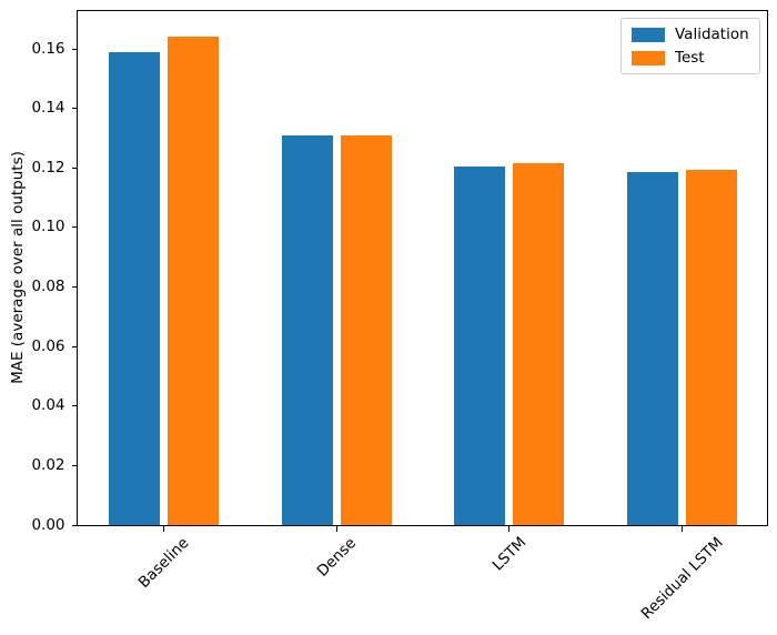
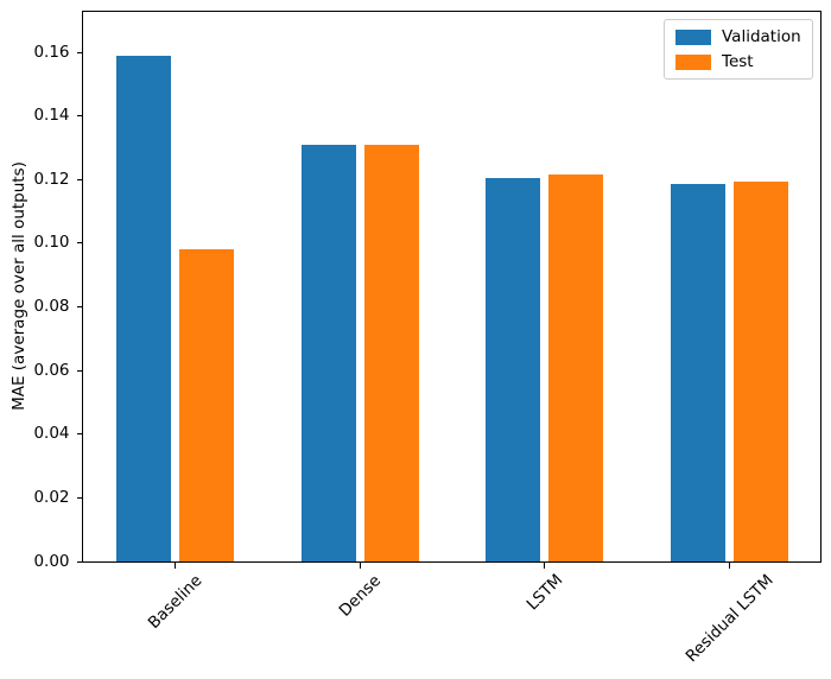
Test/Baseline: 0.164 -> 0.098
